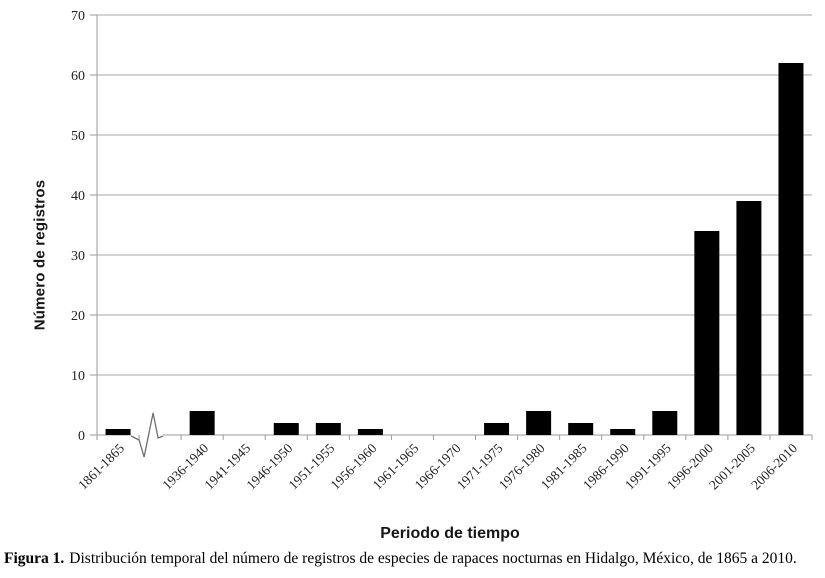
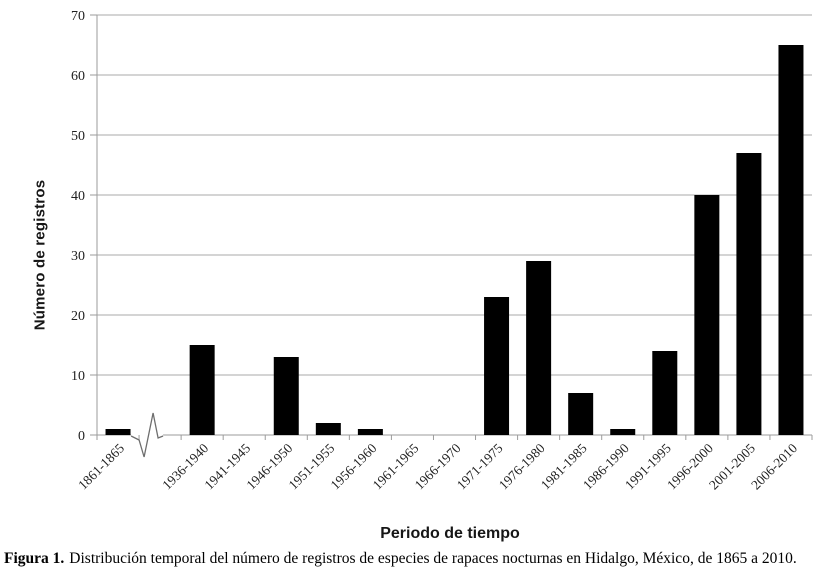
1936-1940: 4 -> 15
1946-1950: 2 -> 13
1971-1975: 2 -> 23
1976-1980: 4 -> 29
1981-1985: 2 -> 7
1991-1995: 4 -> 14
1996-2000: 34 -> 40
2001-2005: 39 -> 47
2006-2010: 62 -> 65
